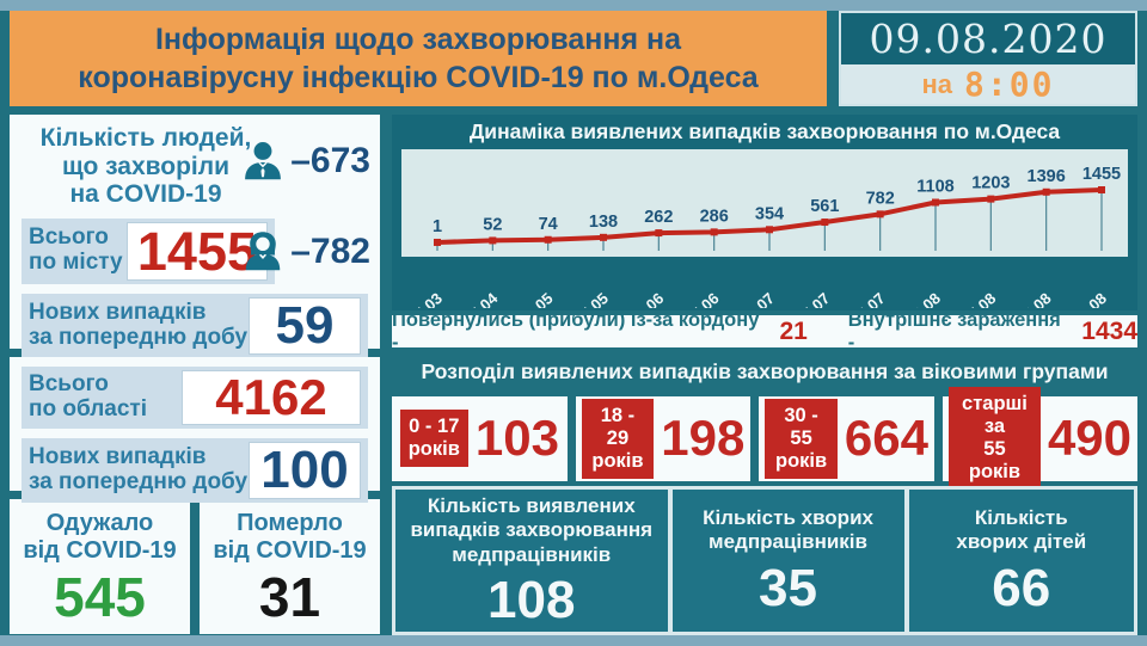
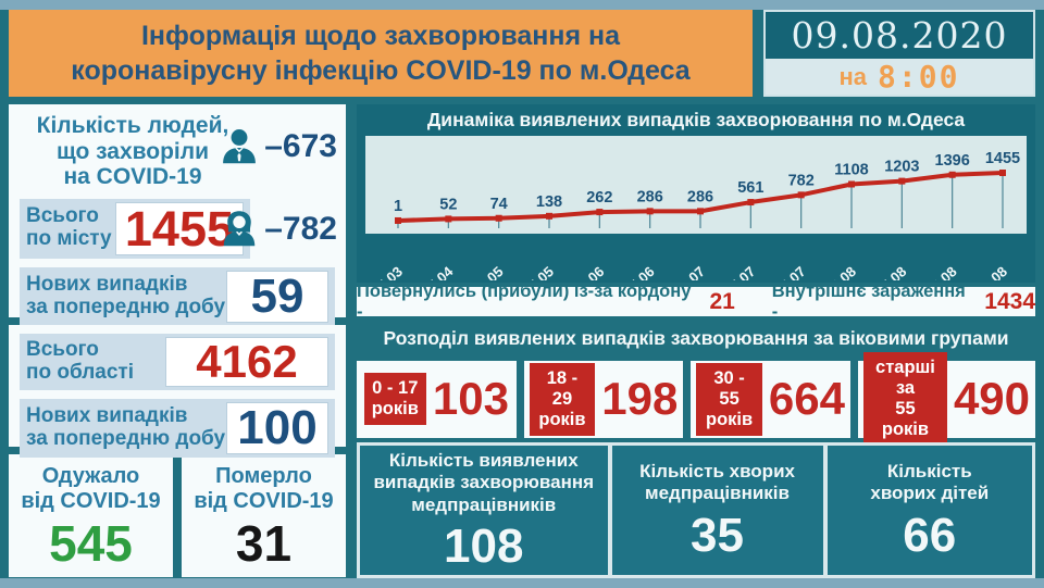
01.07: 354 -> 286
